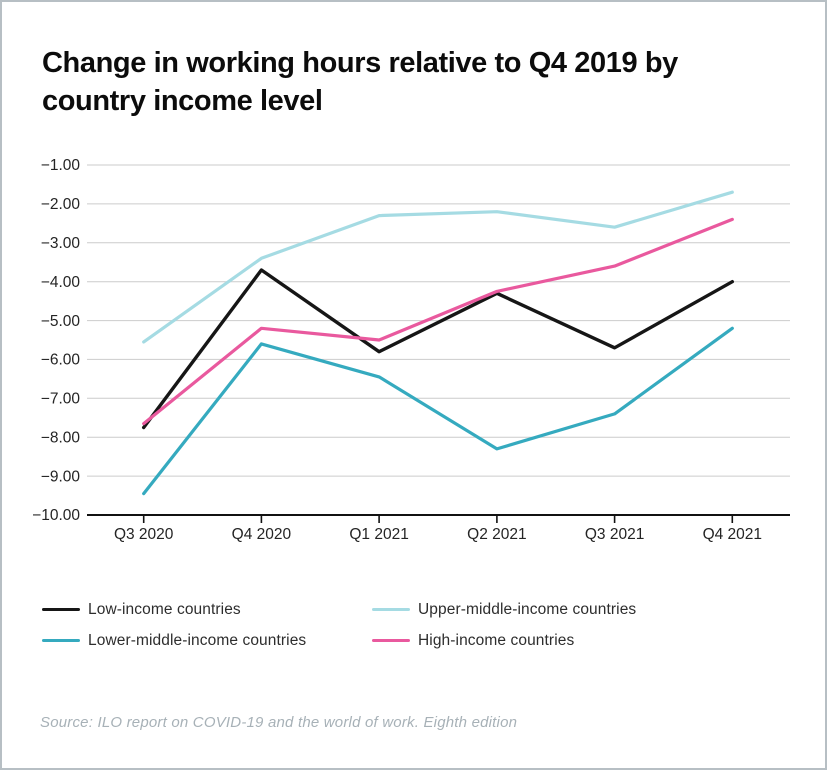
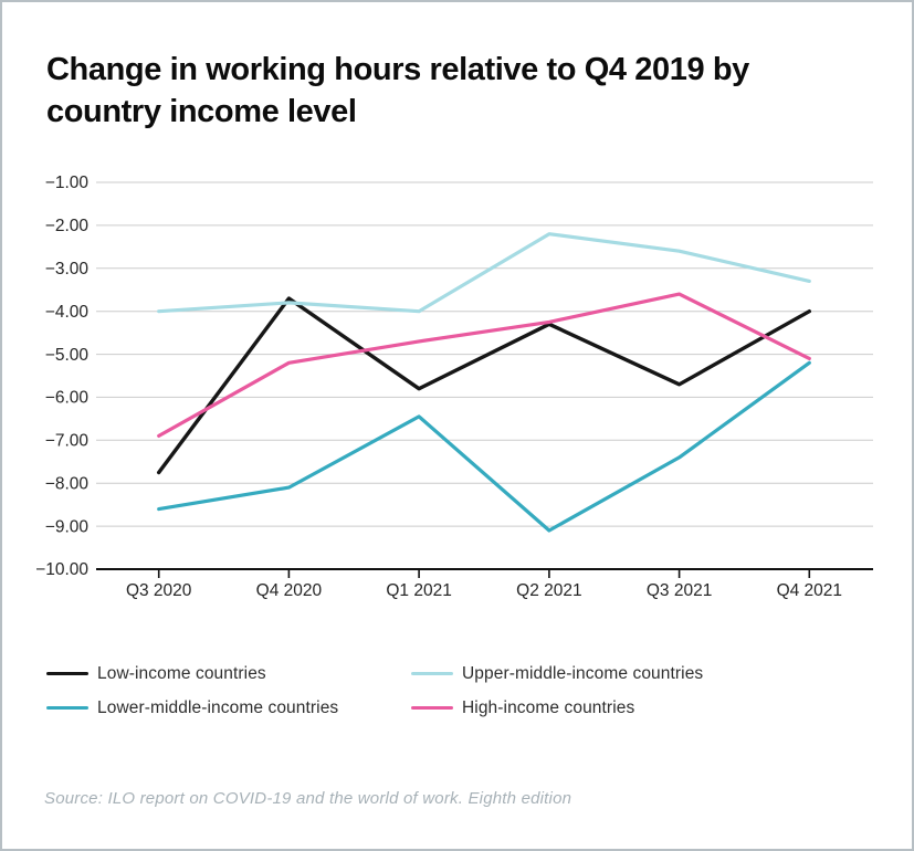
Lower-middle-income countries/Q3 2020: -9.4 -> -8.6
Upper-middle-income countries/Q3 2020: -5.5 -> -4.0
High-income countries/Q3 2020: -7.7 -> -6.9
Lower-middle-income countries/Q4 2020: -5.6 -> -8.1
Upper-middle-income countries/Q4 2020: -3.4 -> -3.8
Upper-middle-income countries/Q1 2021: -2.3 -> -4.0
High-income countries/Q1 2021: -5.5 -> -4.7
Lower-middle-income countries/Q2 2021: -8.3 -> -9.1
Upper-middle-income countries/Q4 2021: -1.7 -> -3.3
High-income countries/Q4 2021: -2.4 -> -5.1
